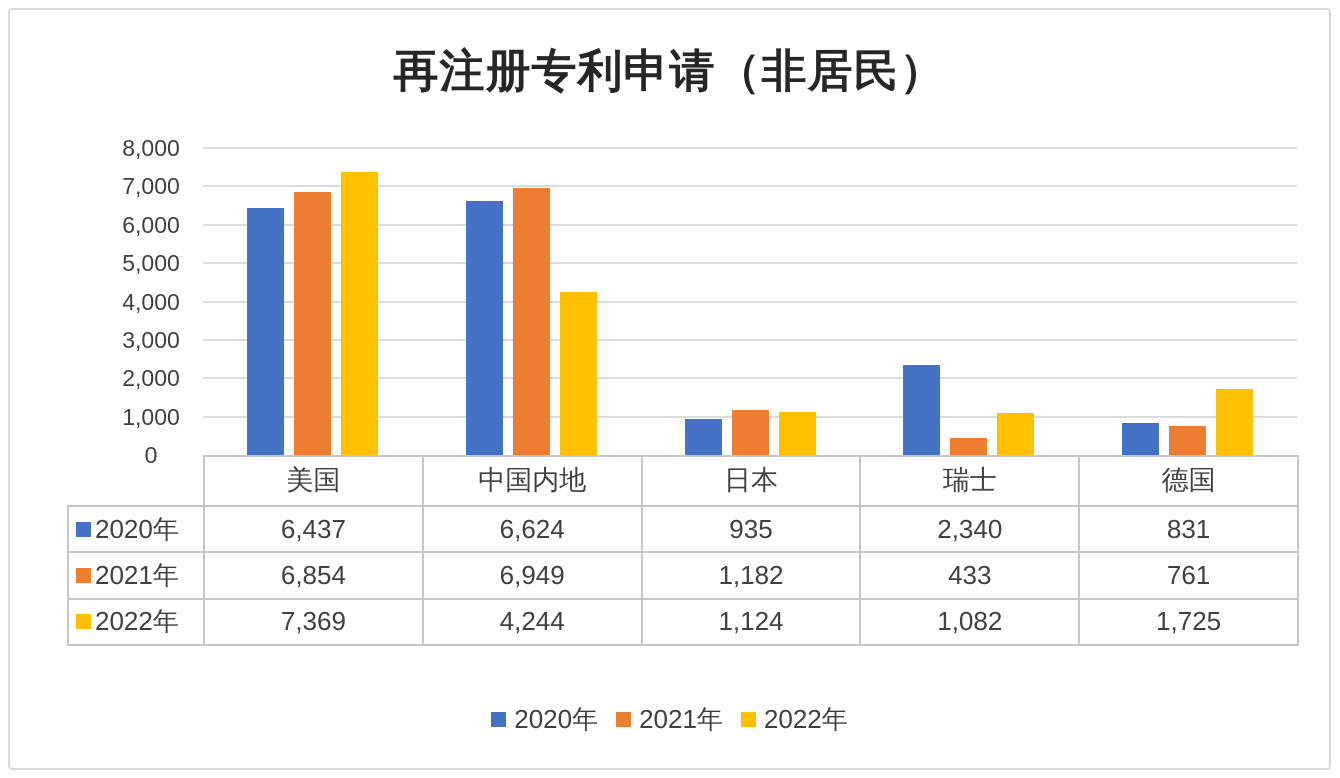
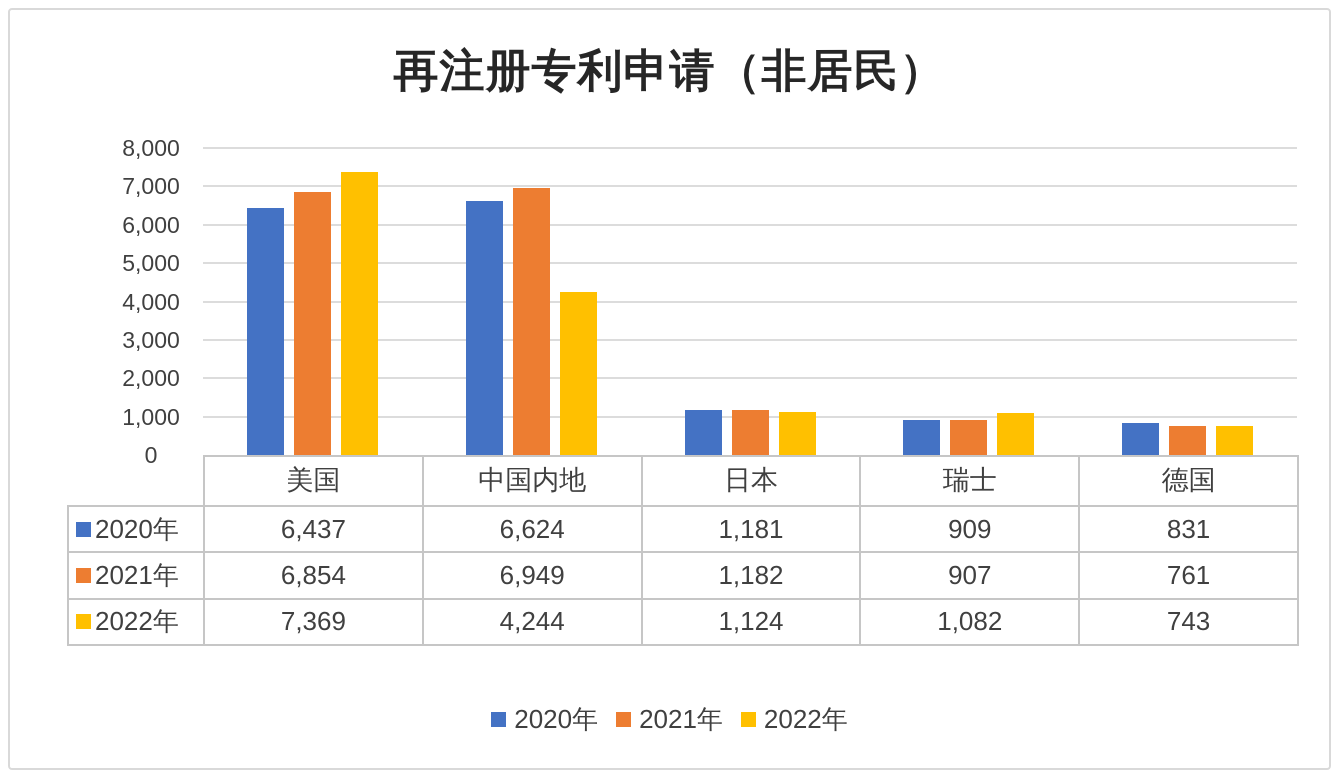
2020年/日本: 935 -> 1,181
2020年/瑞士: 2,340 -> 909
2021年/瑞士: 433 -> 907
2022年/德国: 1,725 -> 743
